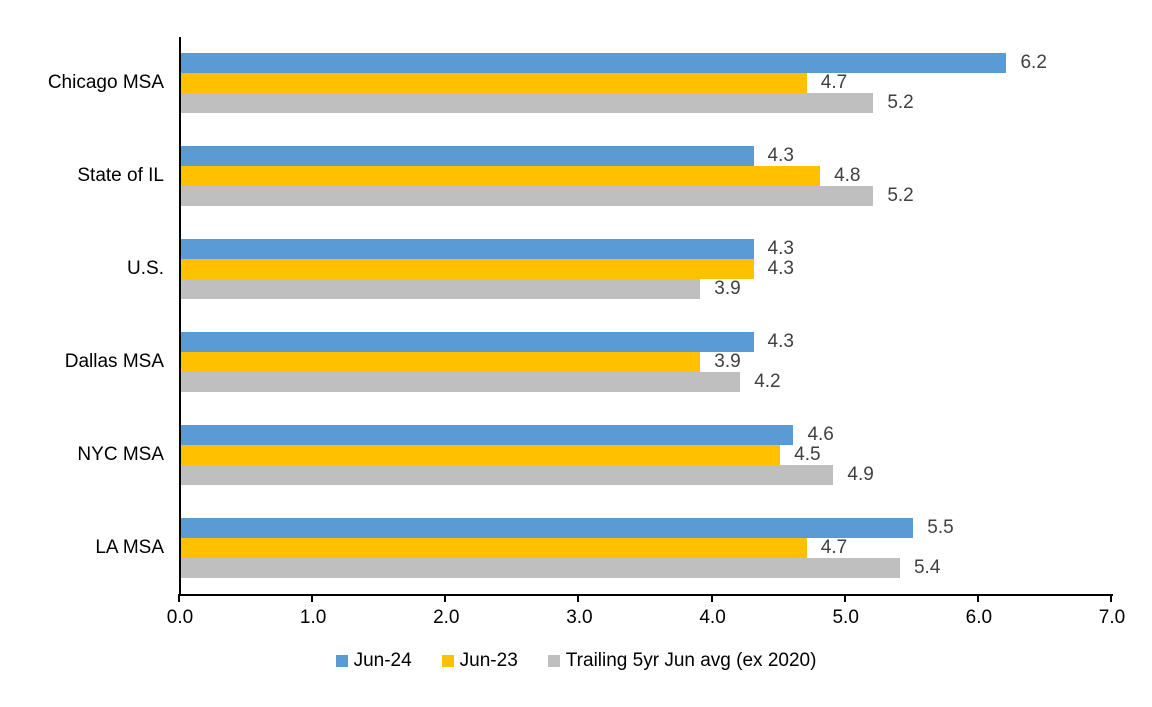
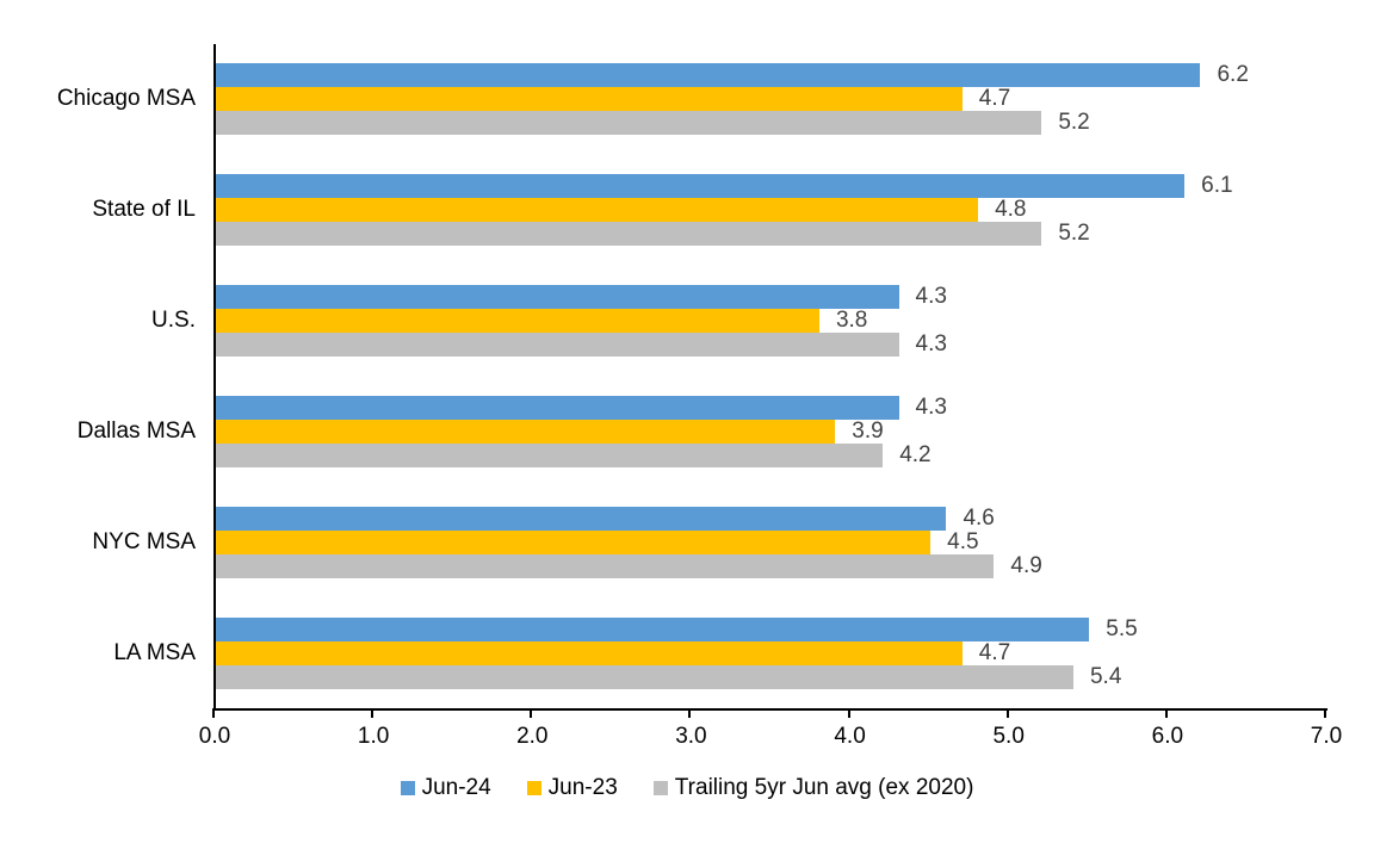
Jun-24/State of IL: 4.3 -> 6.1
Jun-23/U.S.: 4.3 -> 3.8
Trailing 5yr Jun avg (ex 2020)/U.S.: 3.9 -> 4.3
